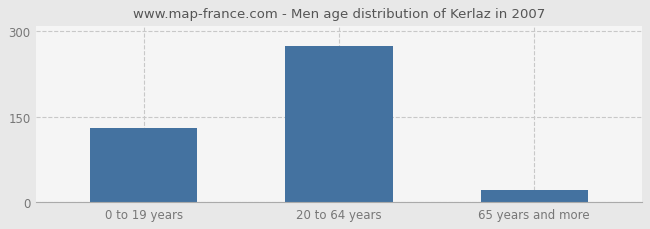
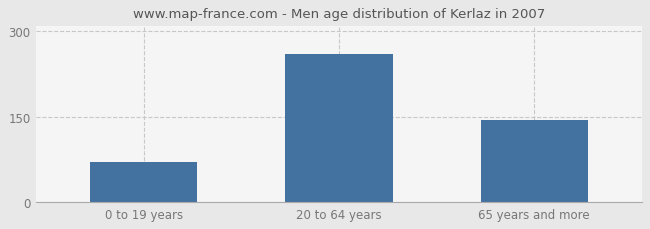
0 to 19 years: 130 -> 70
20 to 64 years: 275 -> 260
65 years and more: 22 -> 144
